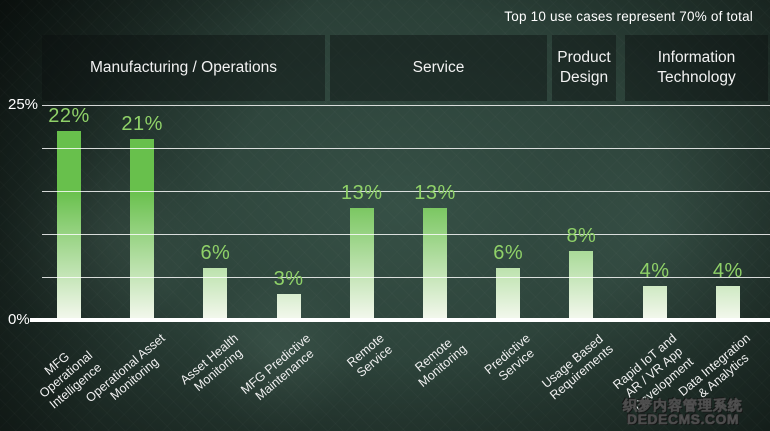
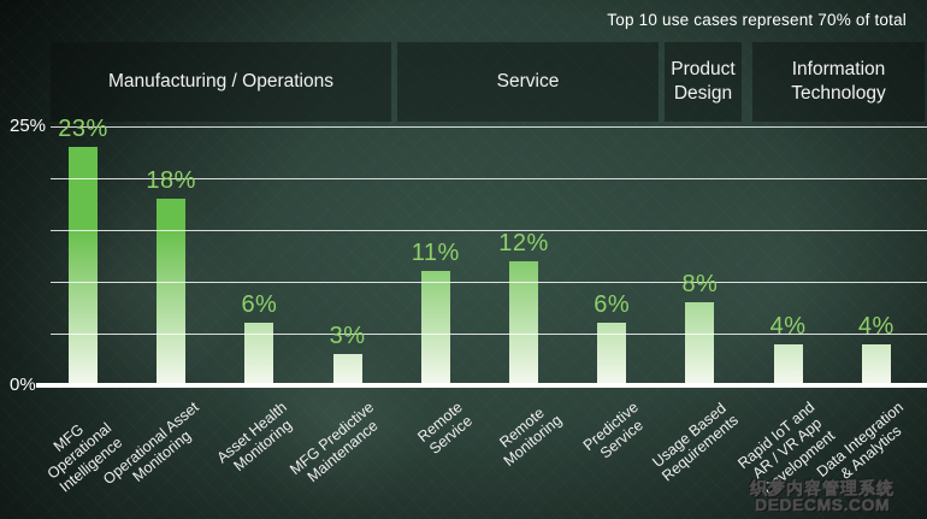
MFG Operational Intelligence: 22% -> 23%
Operational Asset Monitoring: 21% -> 18%
Remote Service: 13% -> 11%
Remote Monitoring: 13% -> 12%
